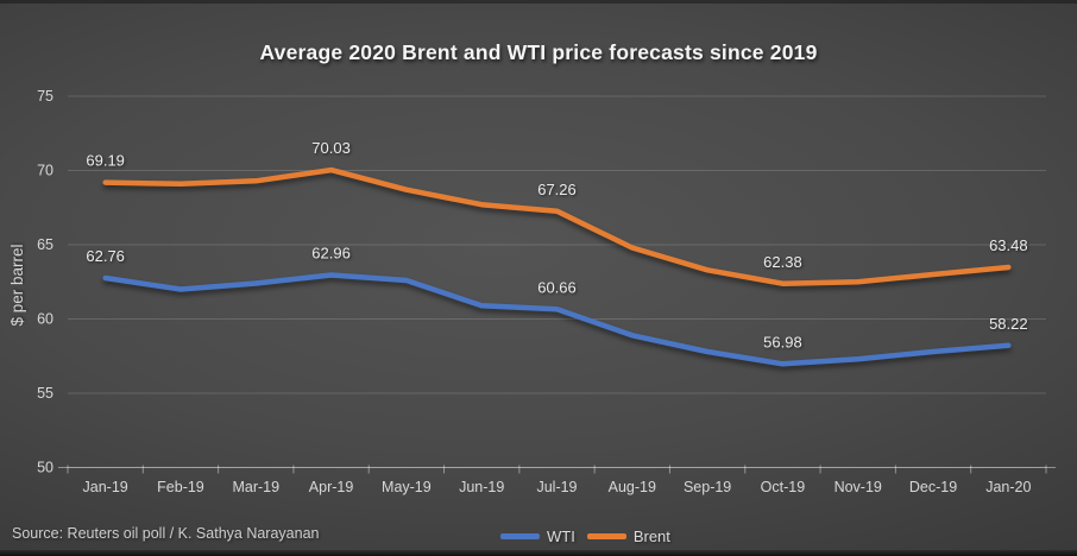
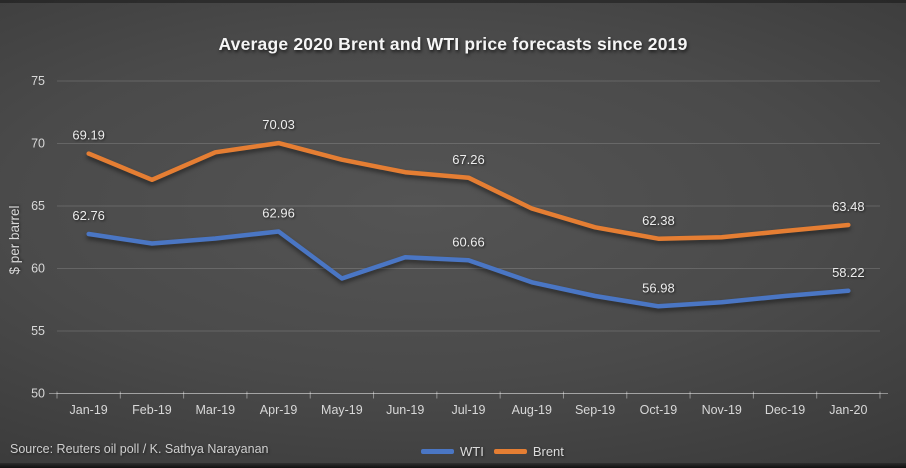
Brent/Feb-19: 69.1 -> 67.1
WTI/May-19: 62.6 -> 59.2
